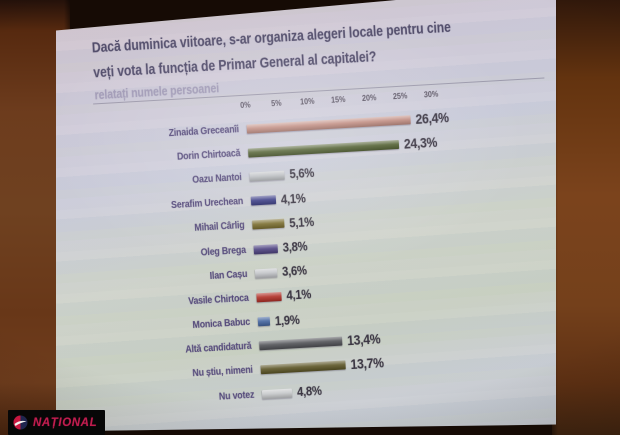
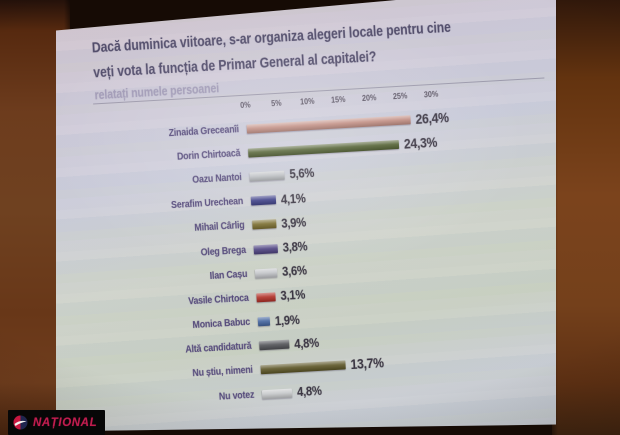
Mihail Cârlig: 5,1% -> 3,9%
Vasile Chirtoca: 4,1% -> 3,1%
Altă candidatură: 13,4% -> 4,8%
